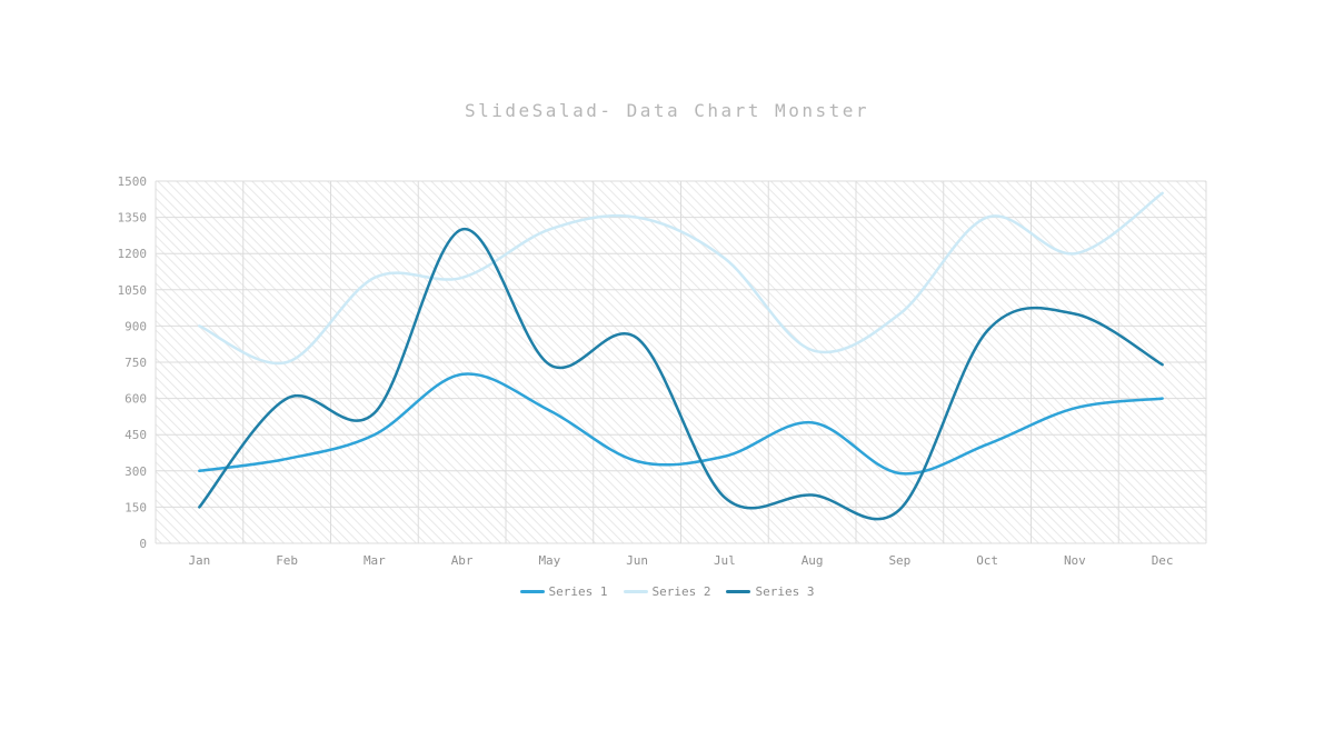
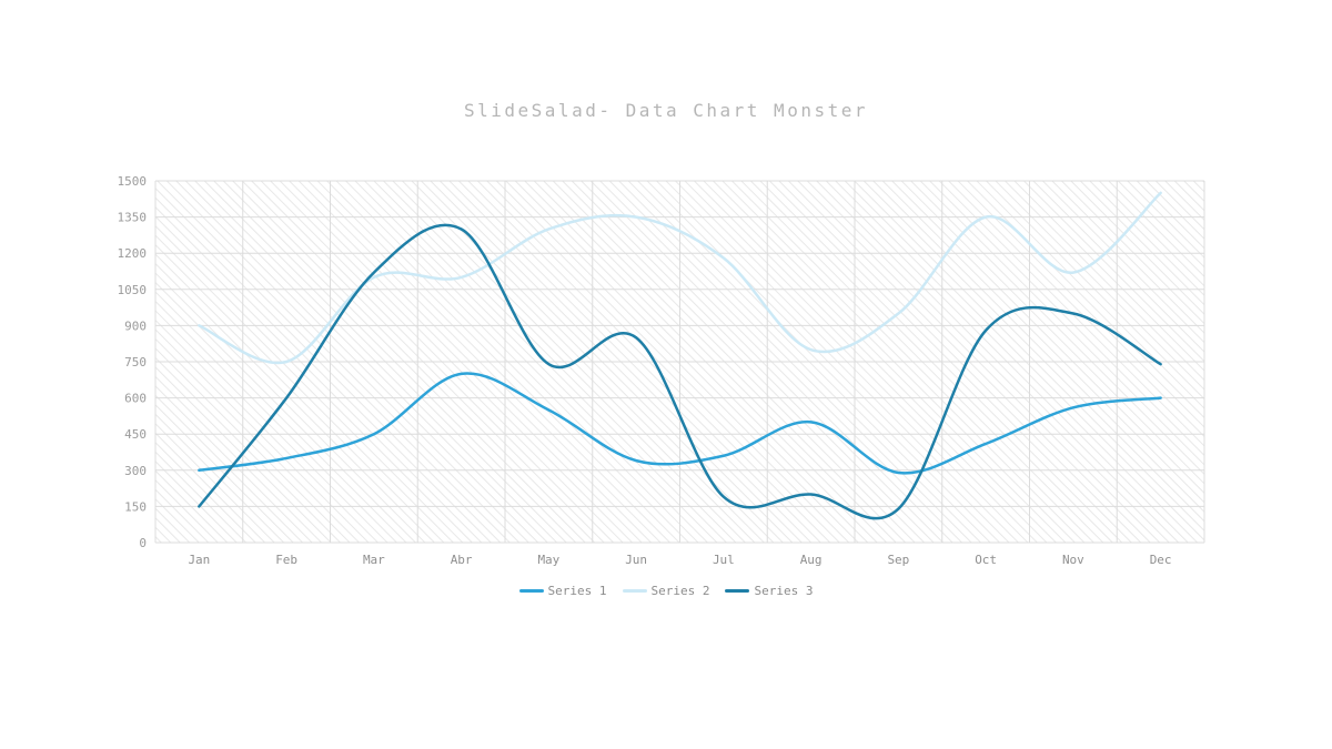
Series 3/Mar: 540 -> 1120
Series 2/Nov: 1200 -> 1120
